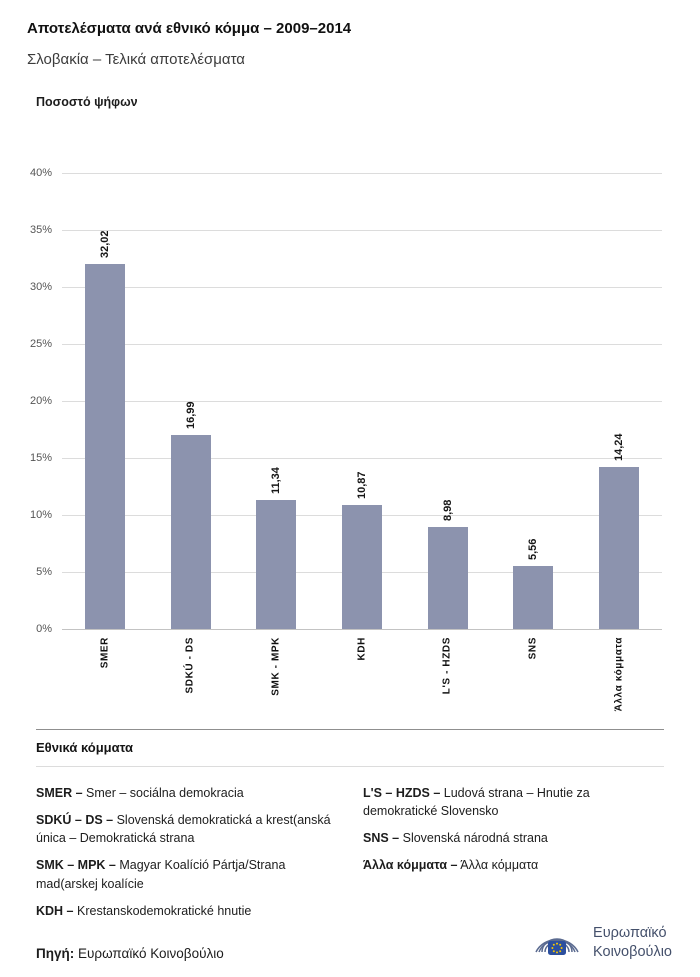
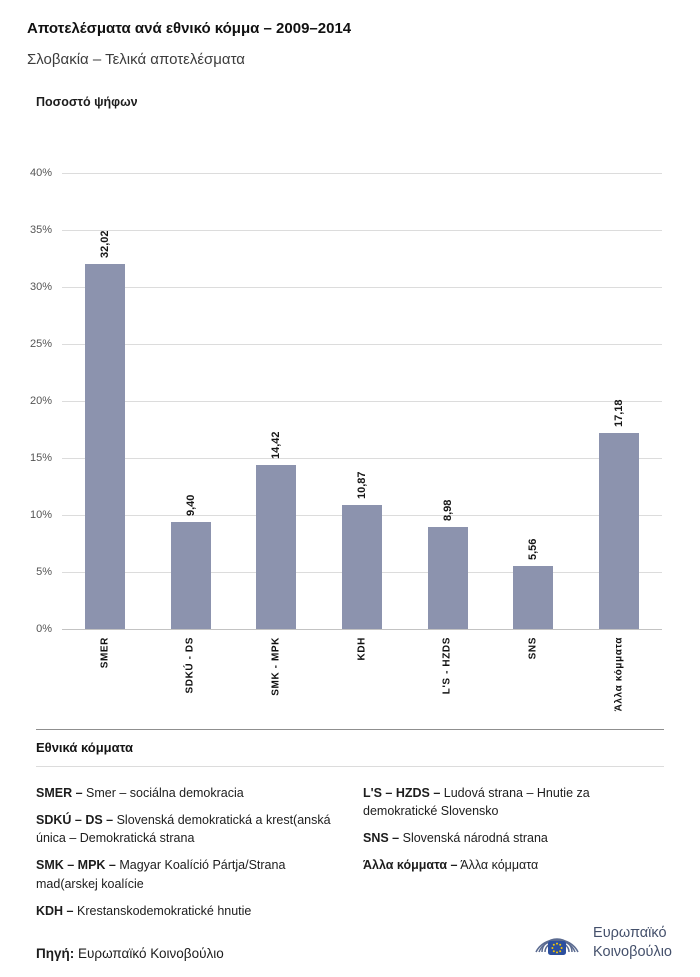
SDKÚ - DS: 16,99 -> 9,40
SMK - MPK: 11,34 -> 14,42
Άλλα κόμματα: 14,24 -> 17,18
